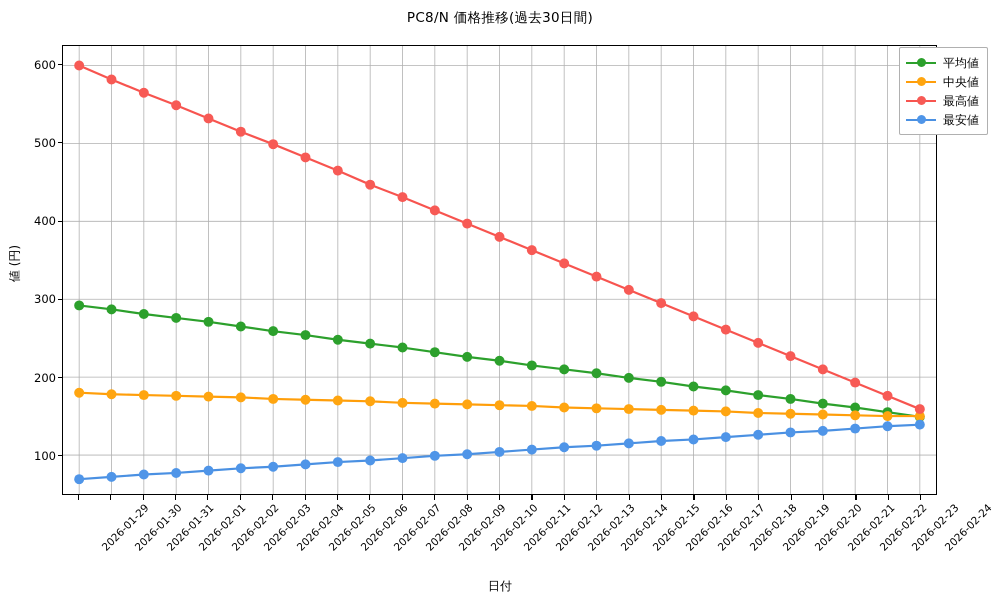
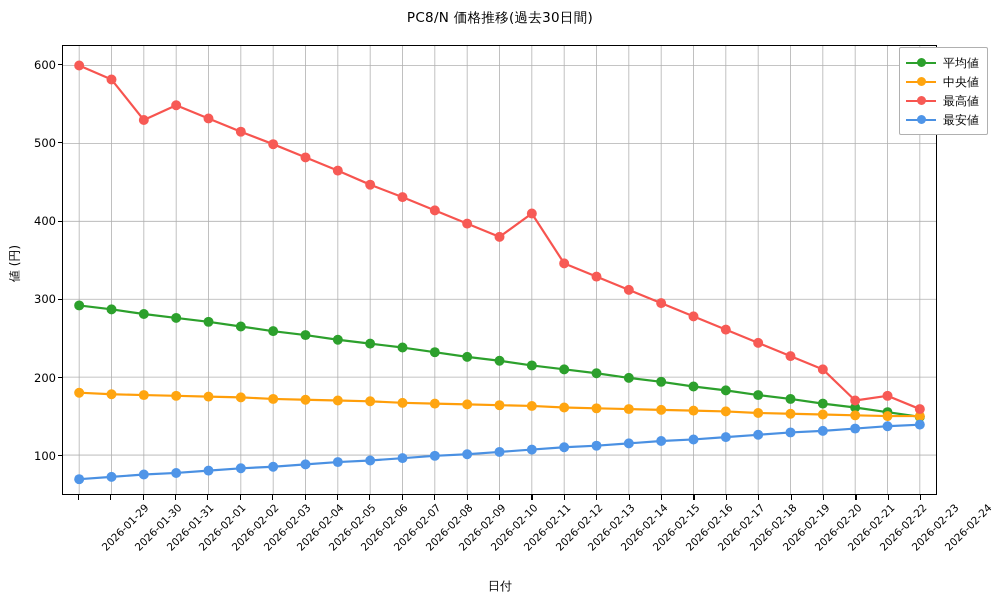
最高値/2026-01-31: 560 -> 530
最高値/2026-02-12: 360 -> 410
最高値/2026-02-22: 190 -> 170
